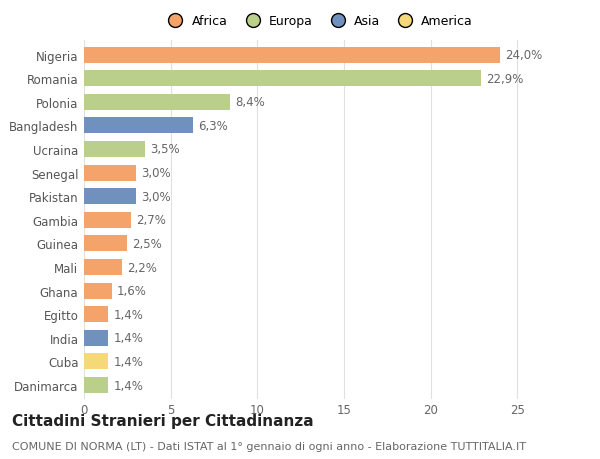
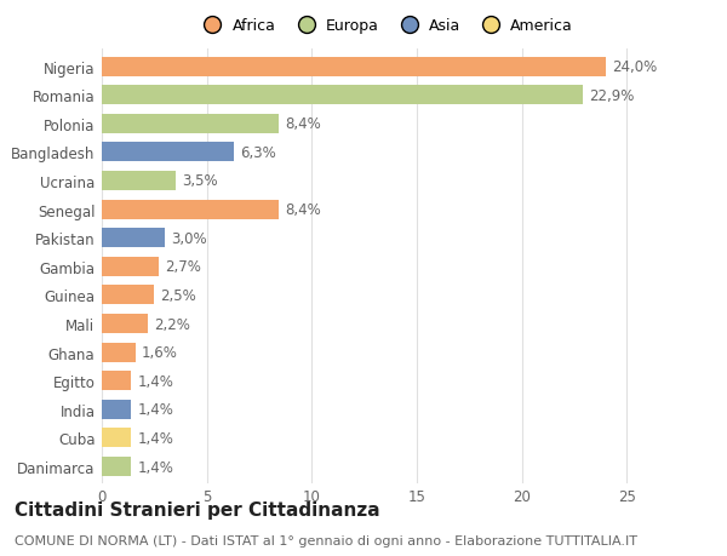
Senegal: 3,0% -> 8,4%
